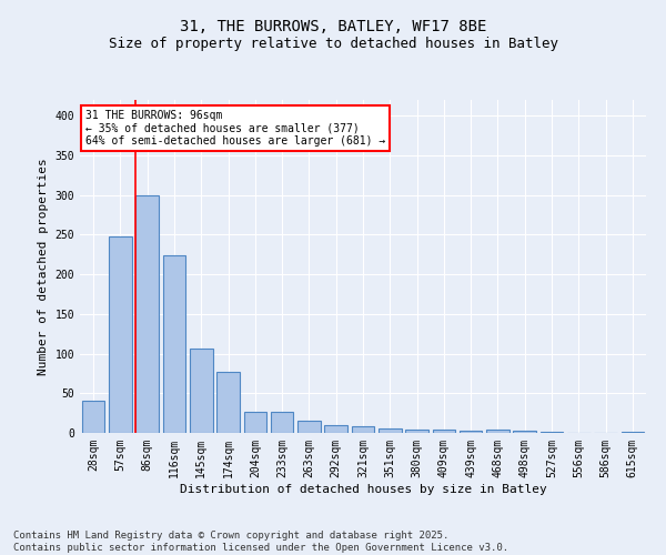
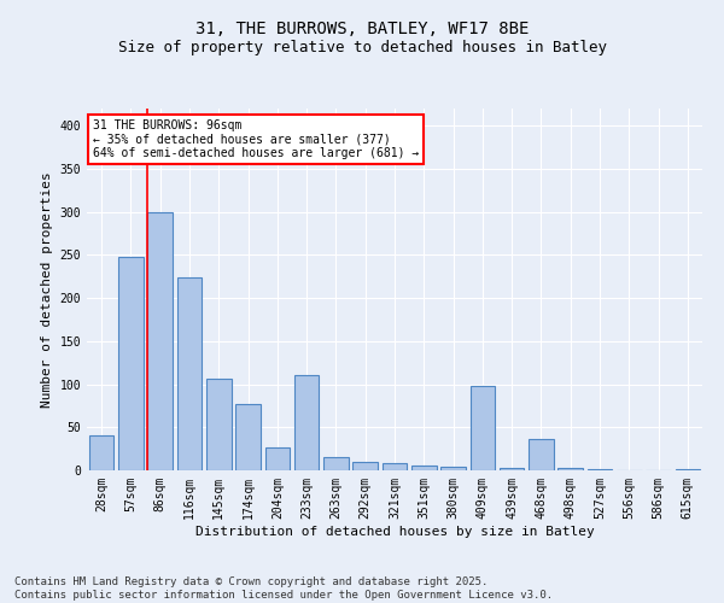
233sqm: 27 -> 110
409sqm: 4 -> 98
468sqm: 4 -> 36
